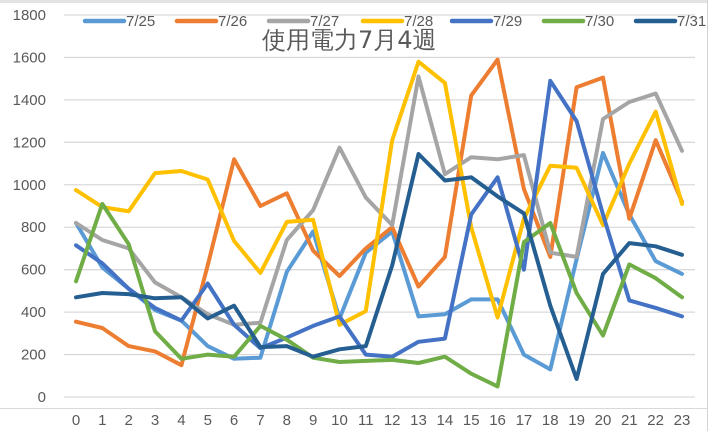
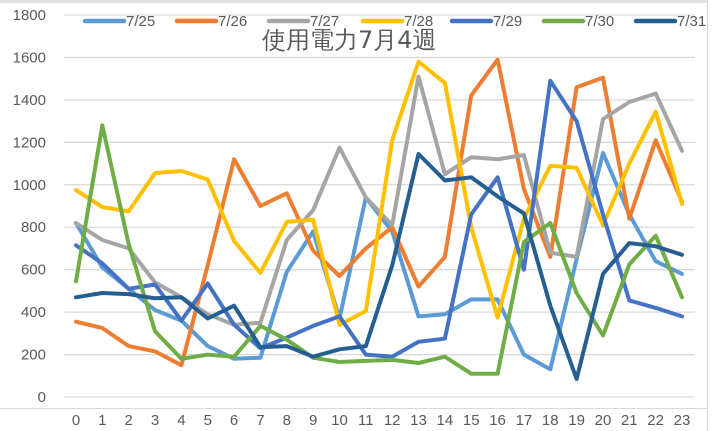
7/30/1: 910 -> 1280
7/29/3: 420 -> 530
7/25/11: 680 -> 940
7/30/16: 50 -> 110
7/30/22: 560 -> 760
